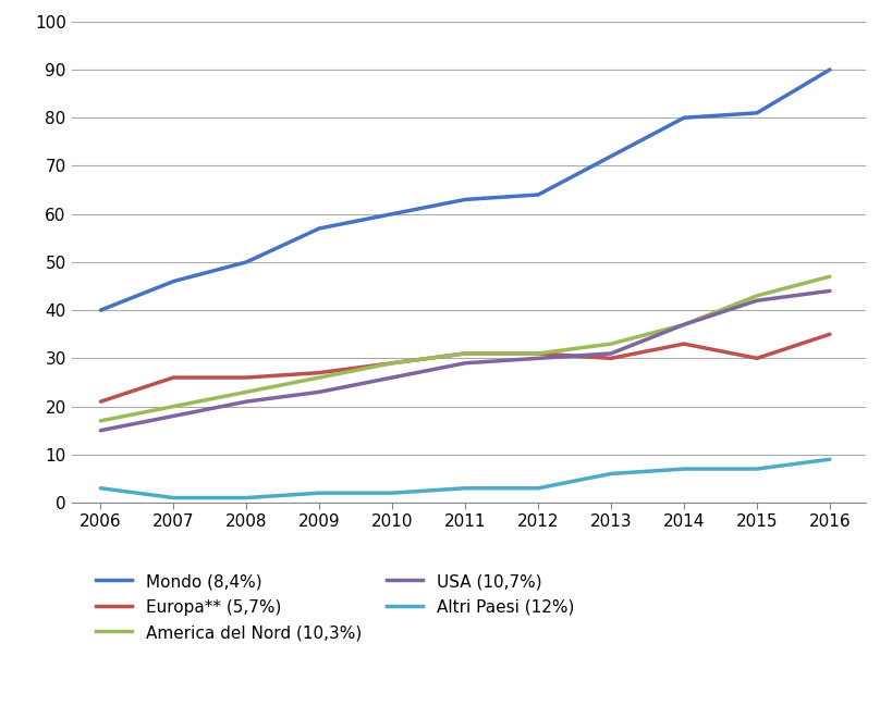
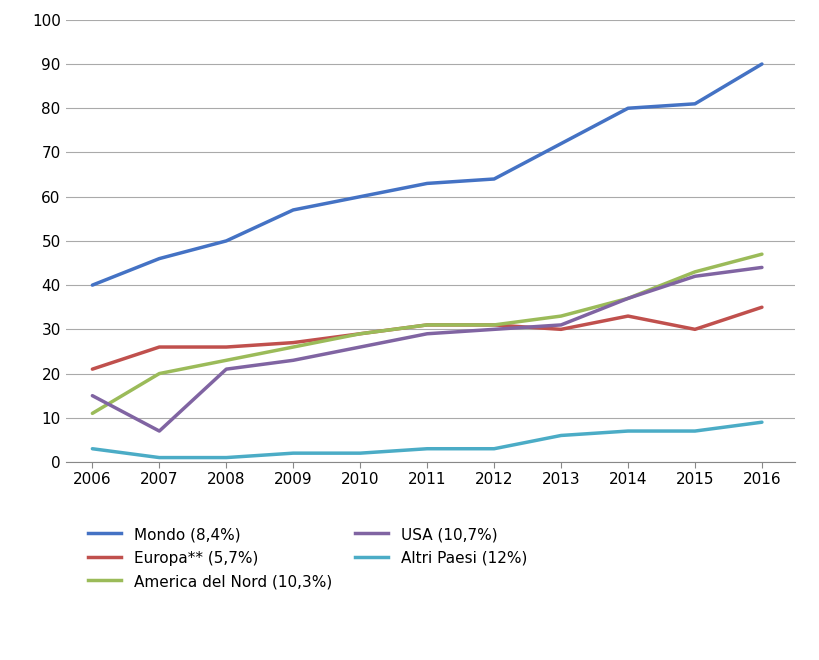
America del Nord (10,3%)/2006: 17 -> 11
USA (10,7%)/2007: 18 -> 7
